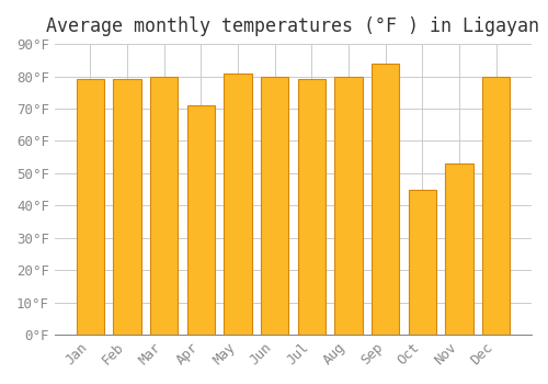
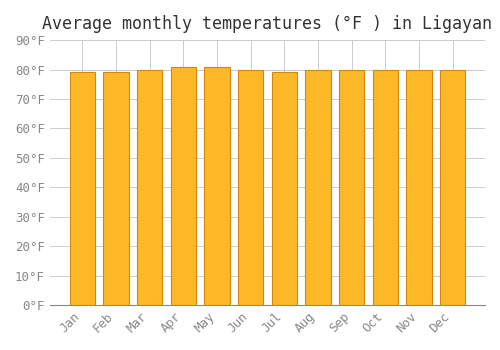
Apr: 71°F -> 81°F
Sep: 84°F -> 80°F
Oct: 45°F -> 80°F
Nov: 53°F -> 80°F
